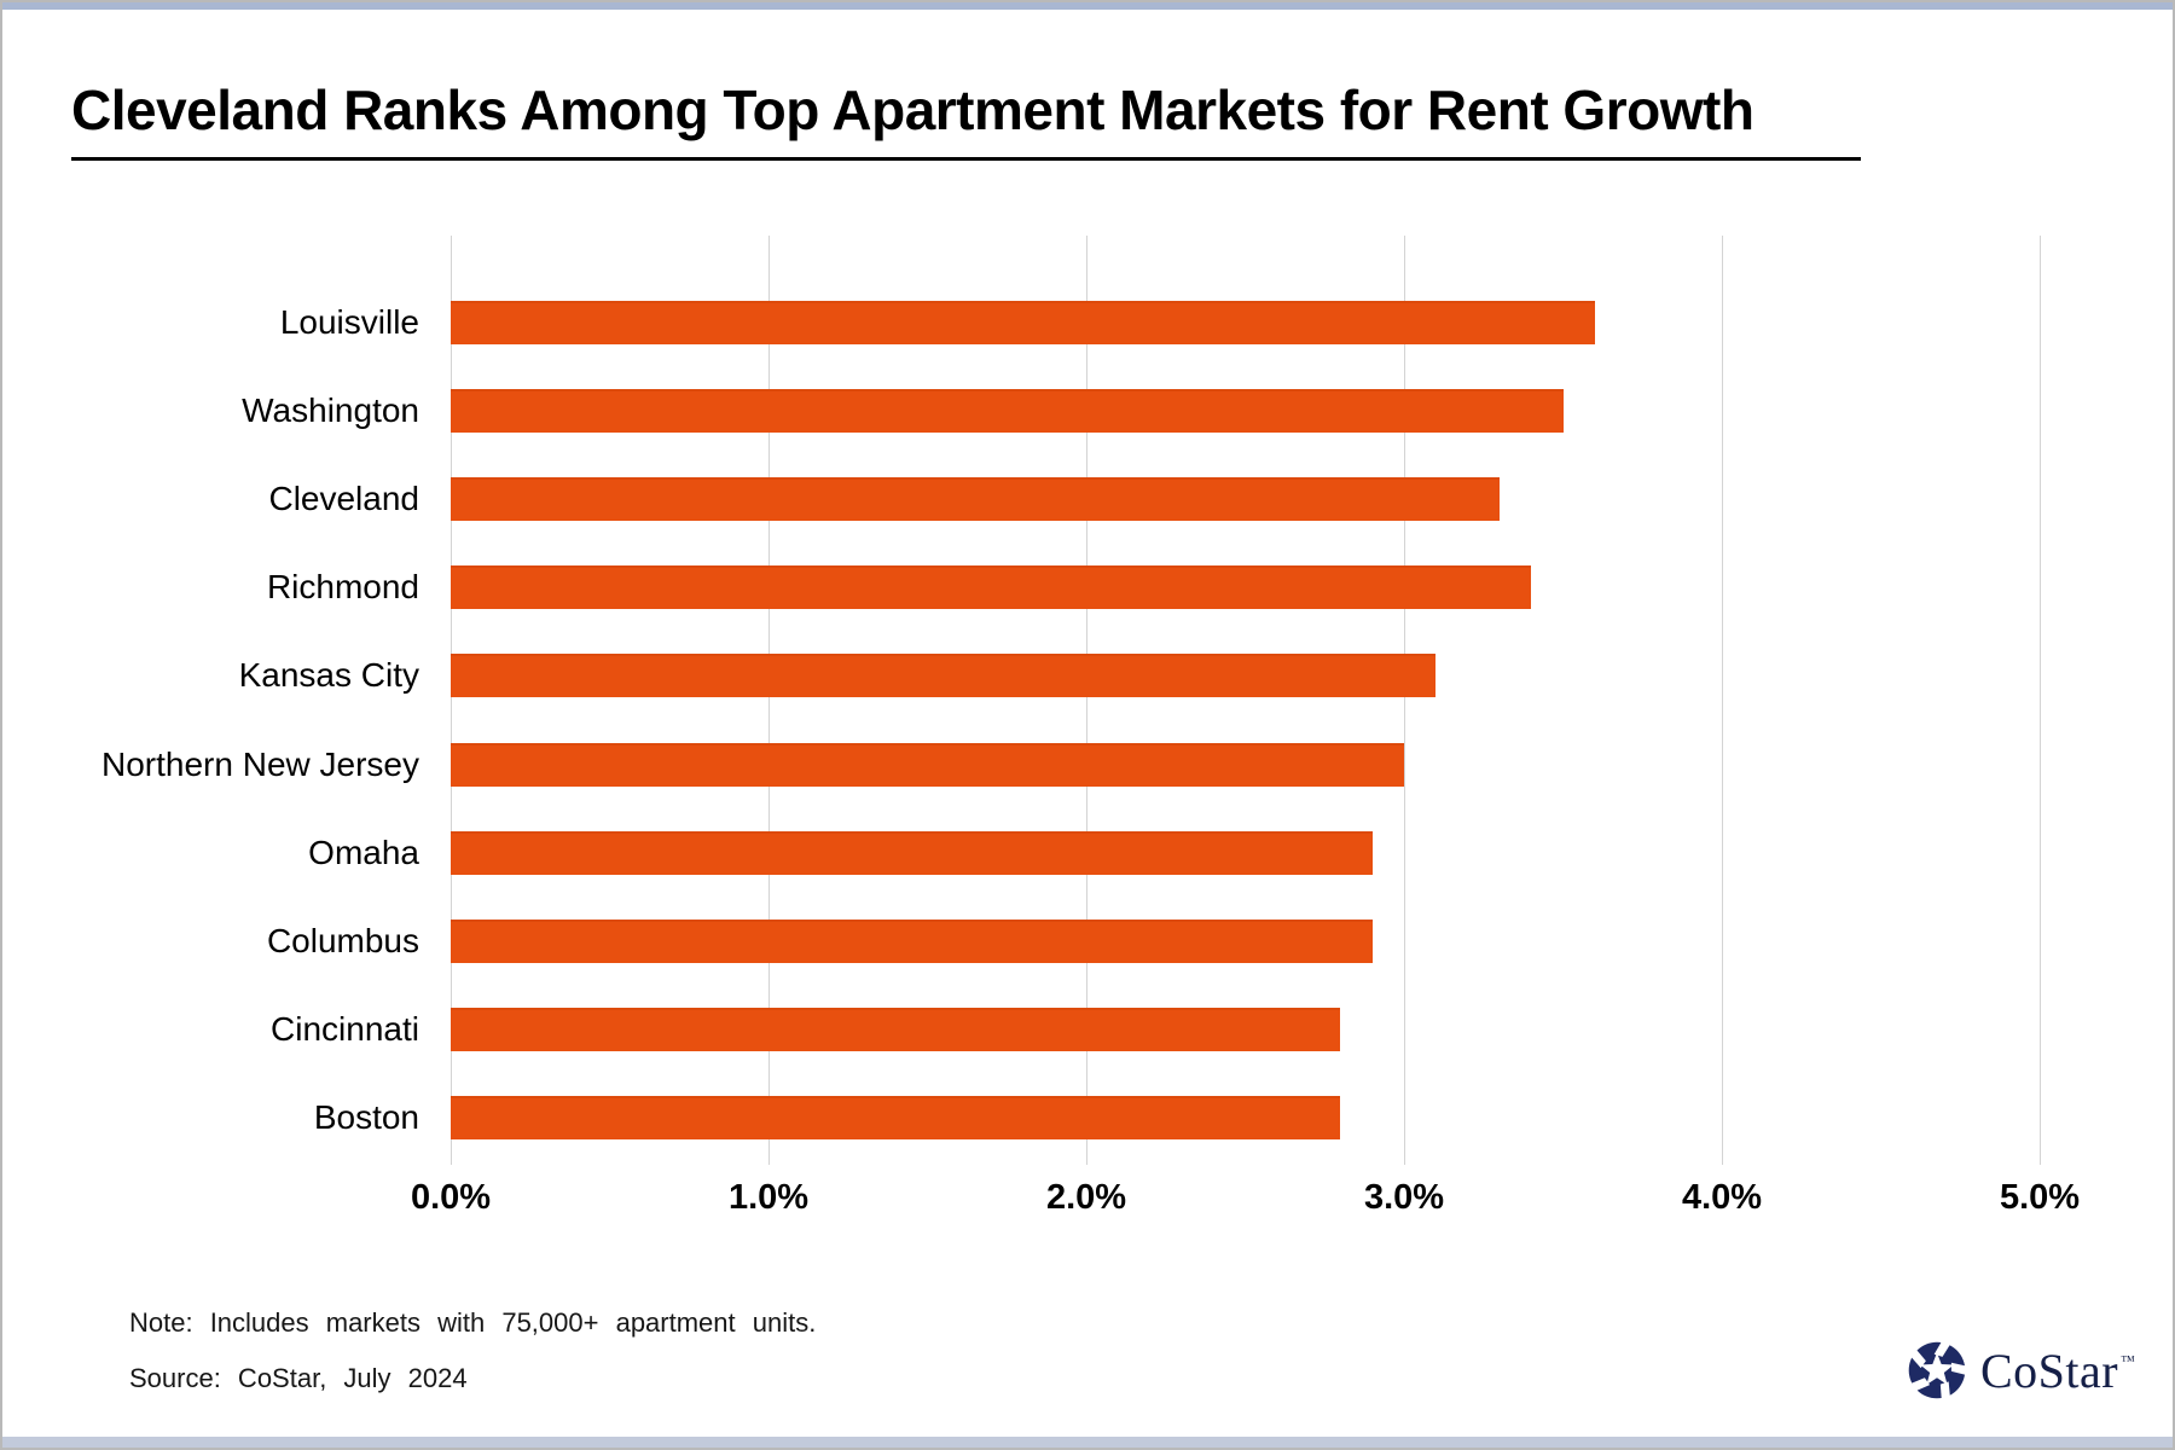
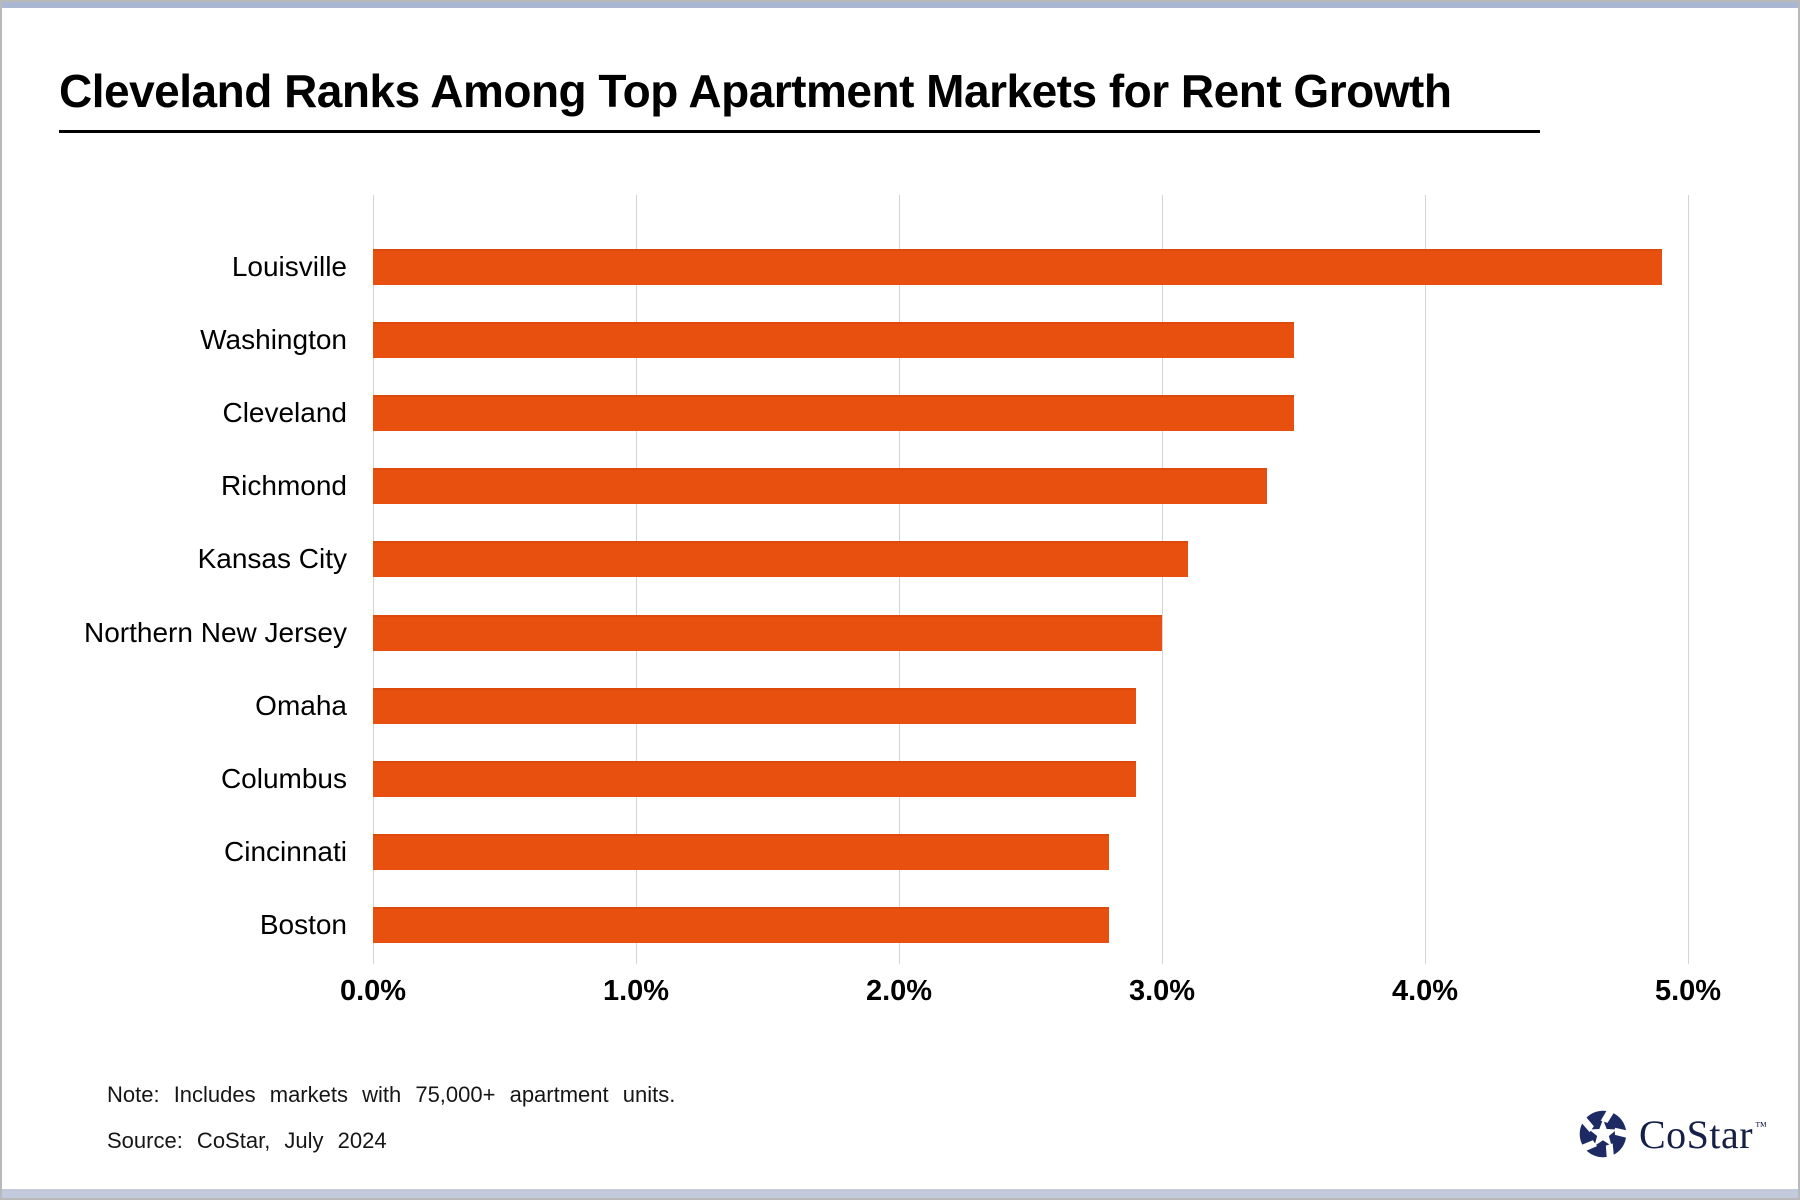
Louisville: 3.6% -> 4.9%
Cleveland: 3.3% -> 3.5%
